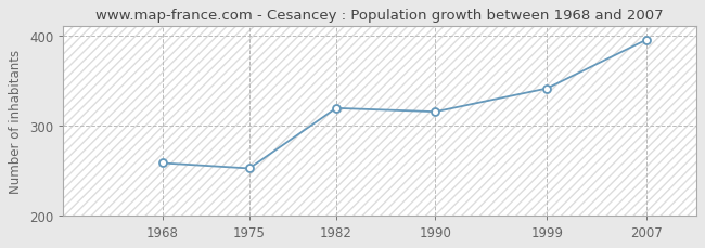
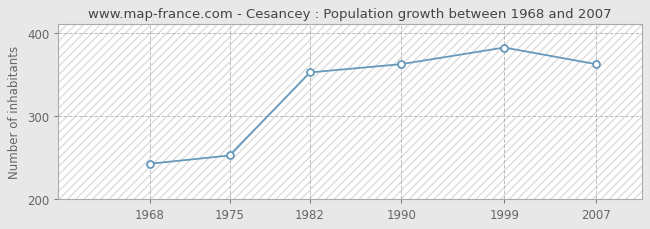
1968: 258 -> 242
1982: 319 -> 352
1990: 315 -> 362
1999: 341 -> 382
2007: 395 -> 362
